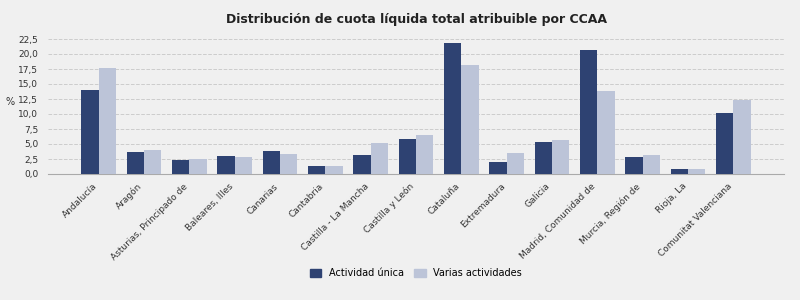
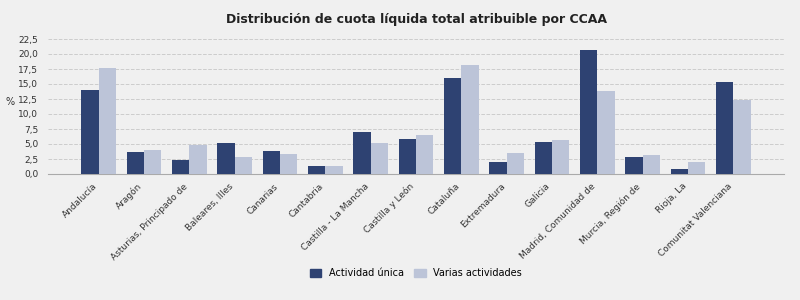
Varias actividades/Asturias, Principado de: 2,5 -> 4,8
Actividad única/Baleares, Illes: 3,0 -> 5,2
Actividad única/Castilla - La Mancha: 3,2 -> 7,0
Actividad única/Cataluña: 21,8 -> 16,0
Varias actividades/Rioja, La: 0,8 -> 2,0
Actividad única/Comunitat Valenciana: 10,1 -> 15,4
